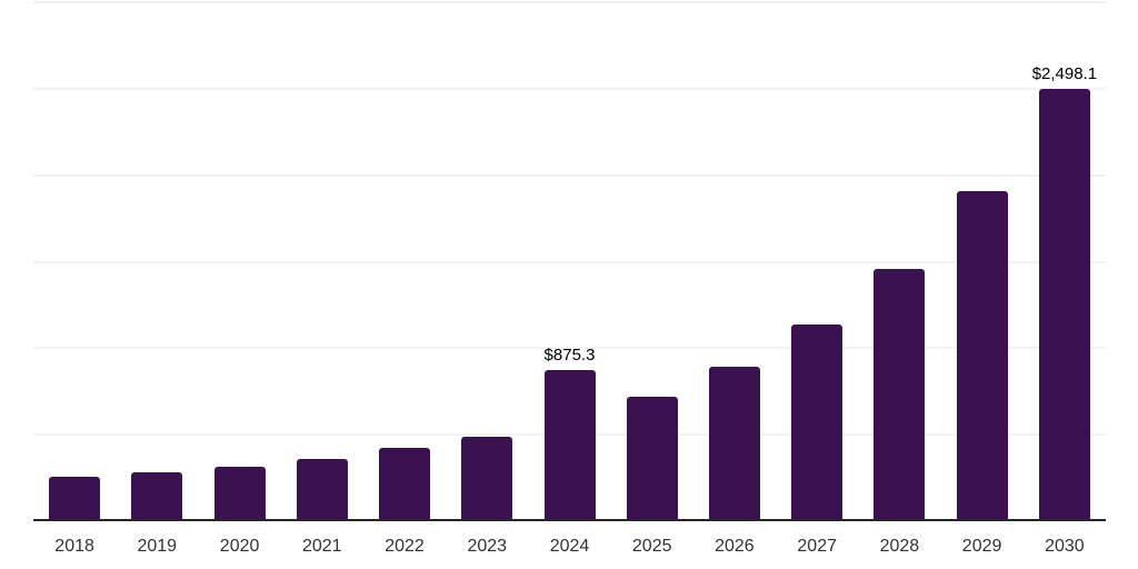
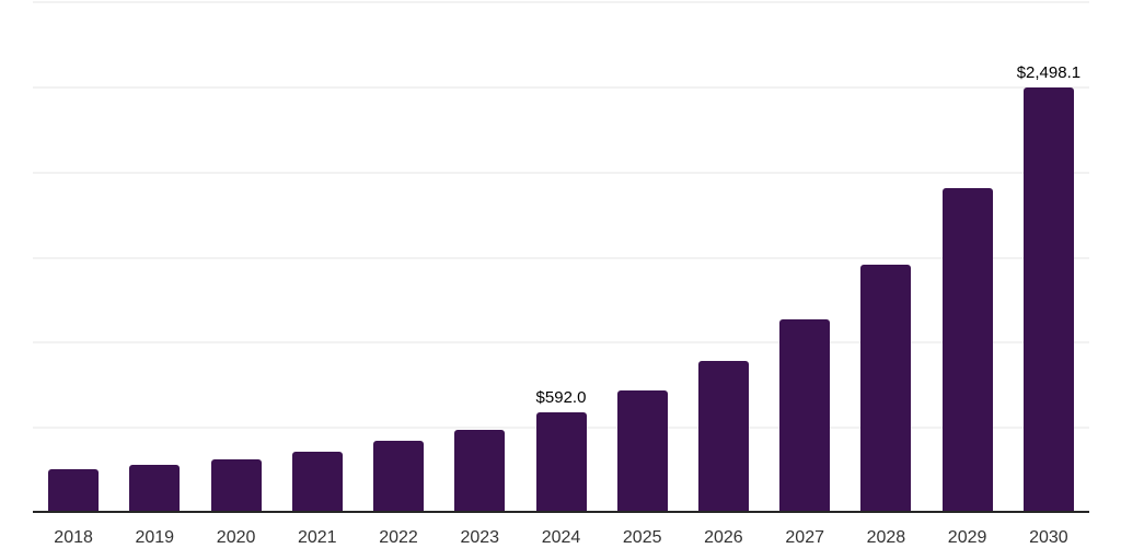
2024: $875.3 -> $592.0
